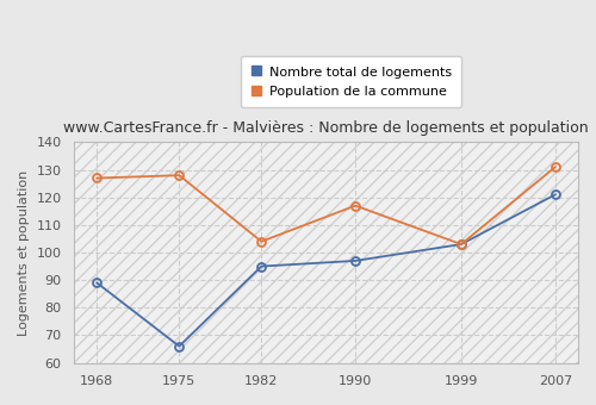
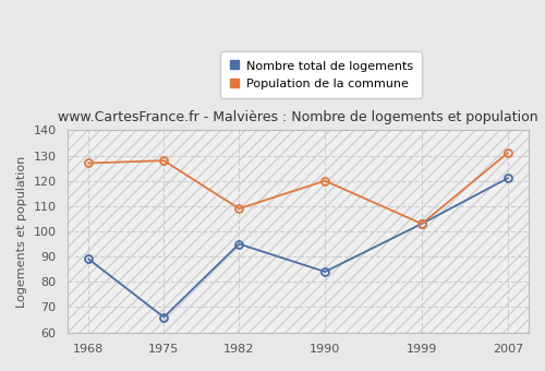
Population de la commune/1982: 104 -> 109
Nombre total de logements/1990: 97 -> 84
Population de la commune/1990: 117 -> 120
